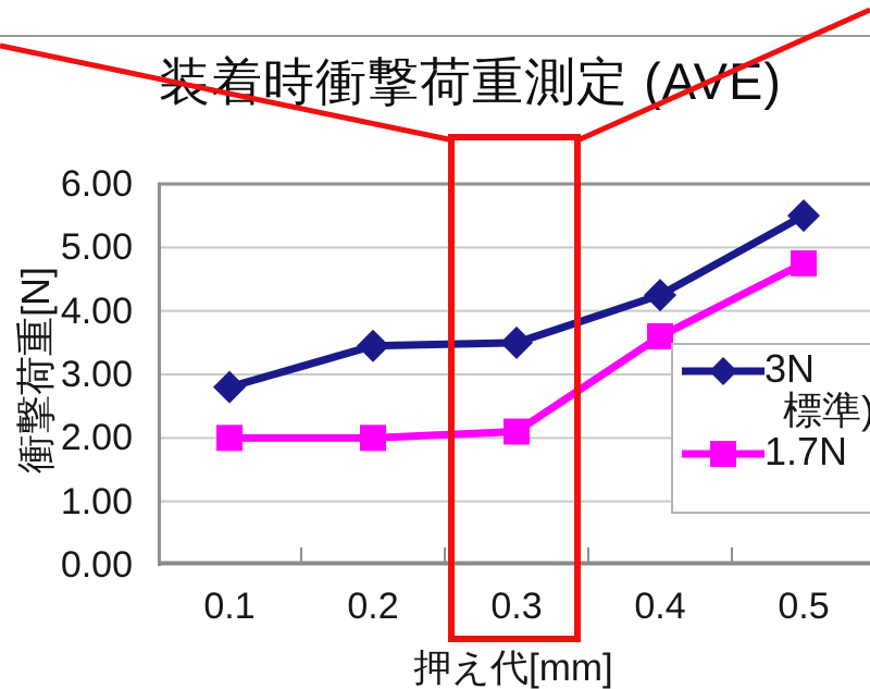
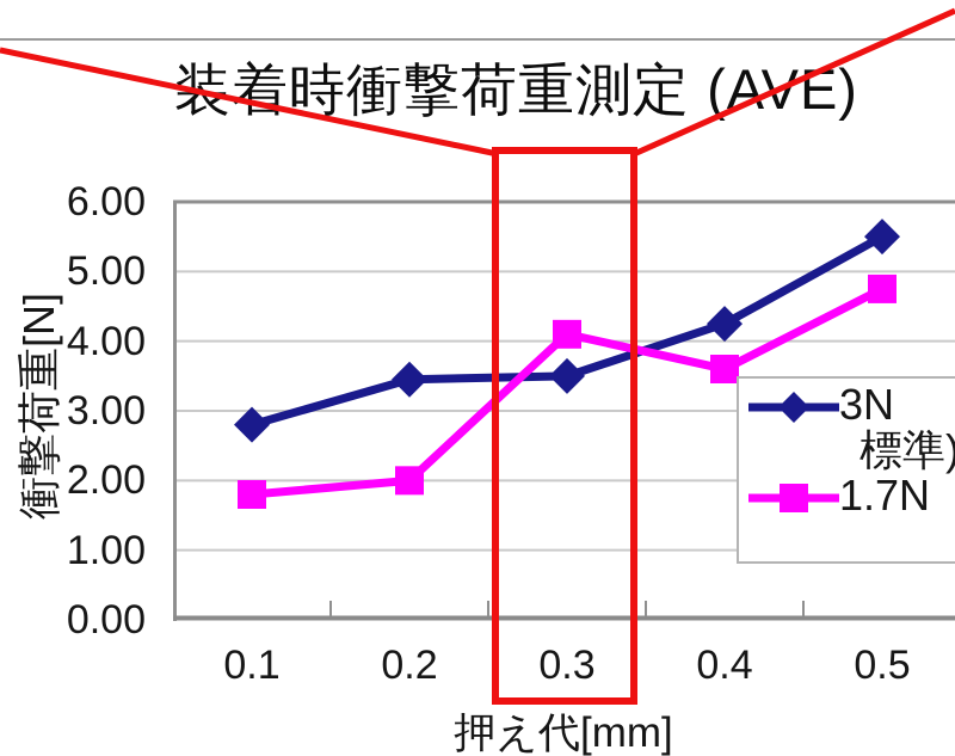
1.7N/0.1: 2.0 -> 1.8
1.7N/0.3: 2.1 -> 4.1
